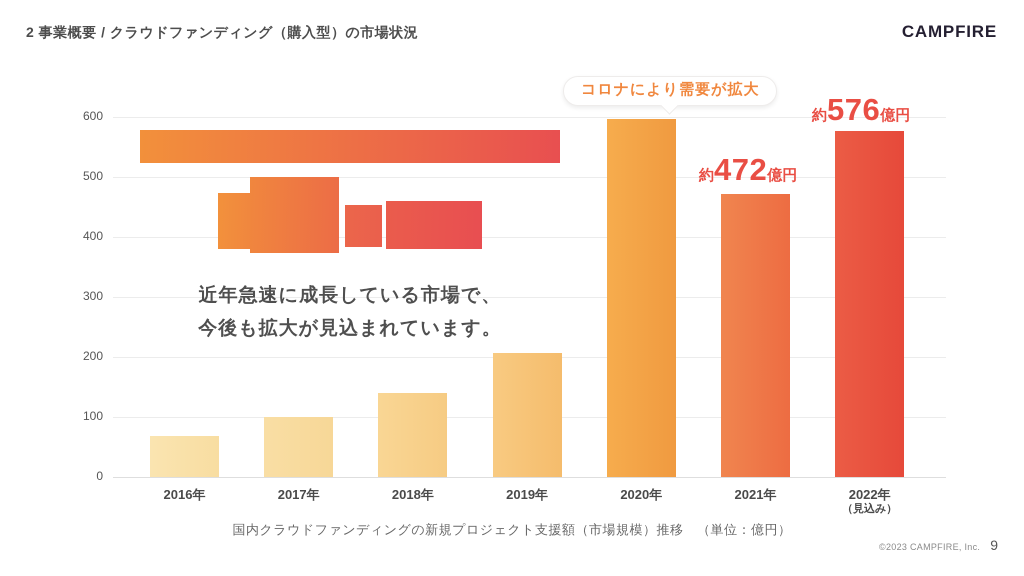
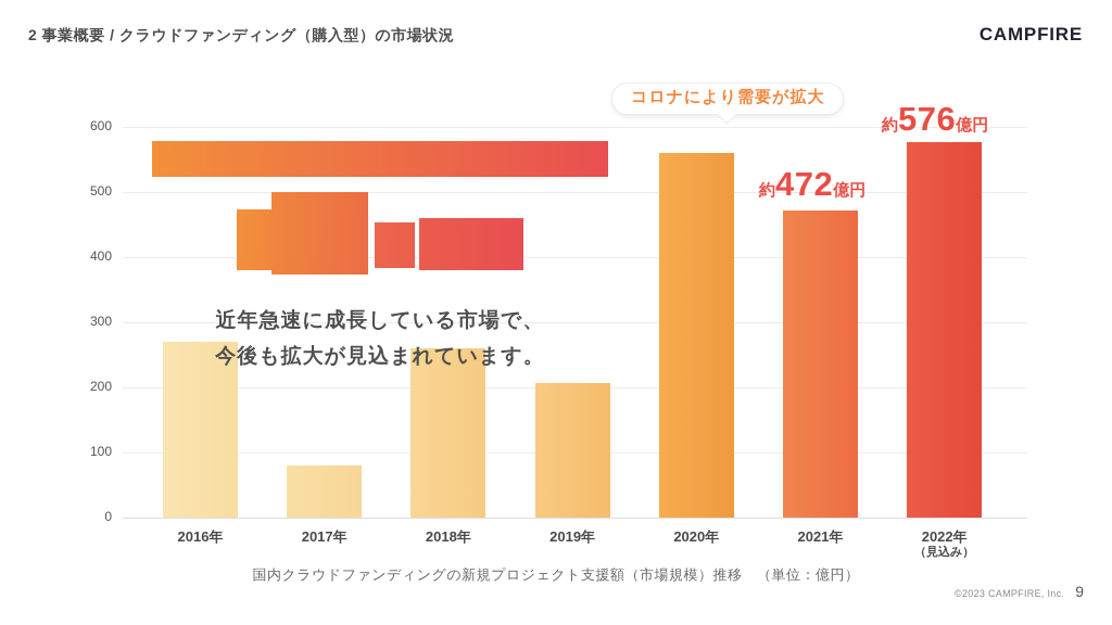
2016年: 70 -> 270
2017年: 100 -> 80
2018年: 140 -> 260
2020年: 600 -> 560
